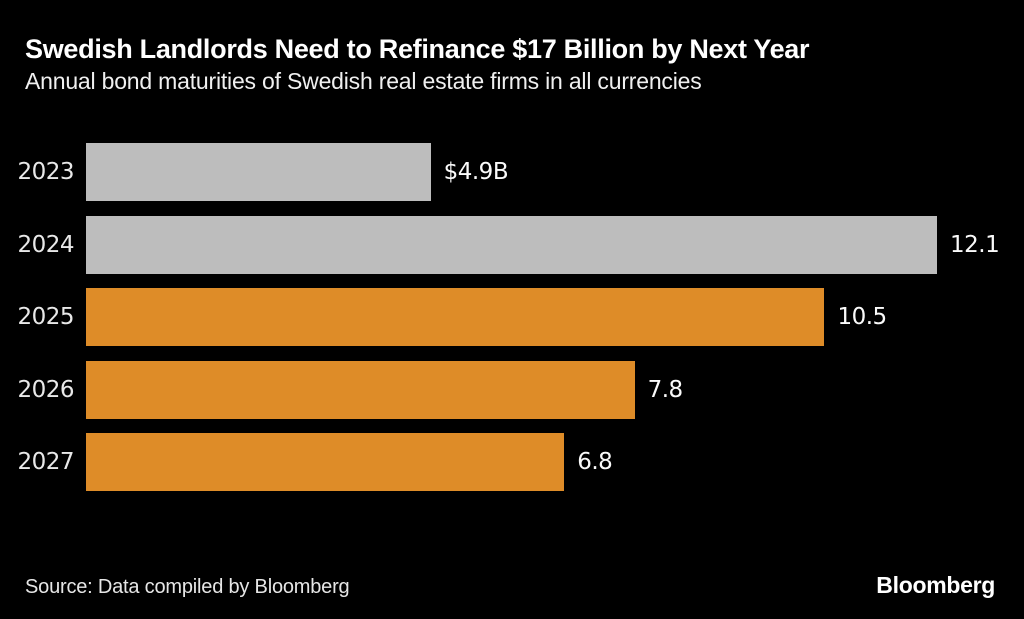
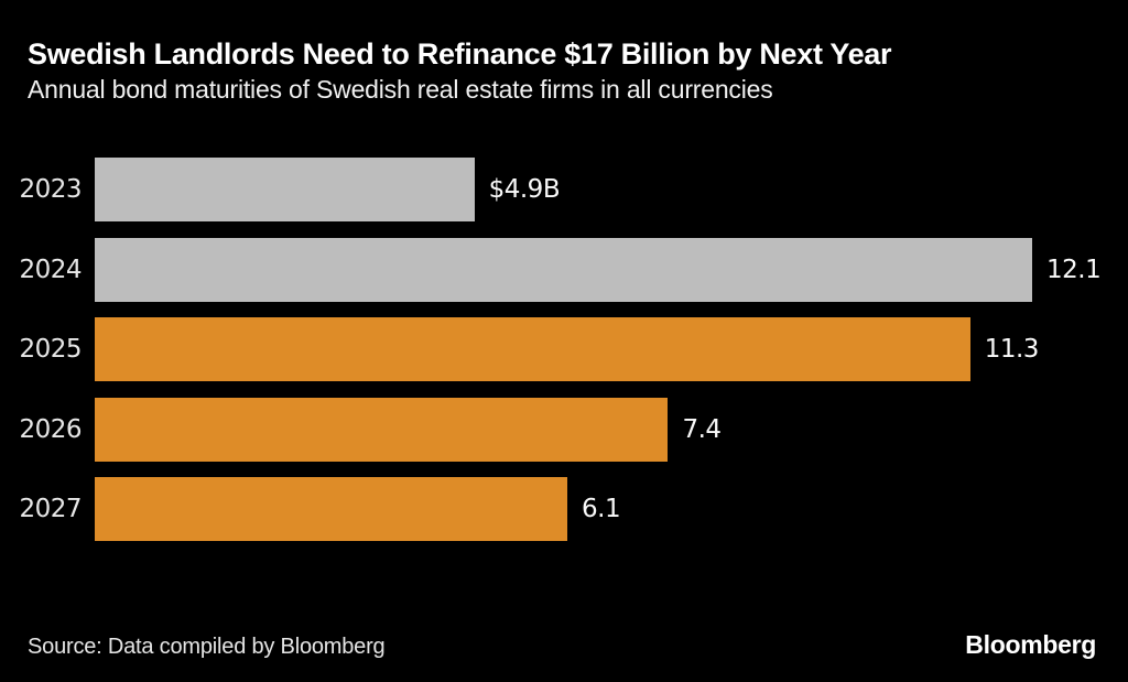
2025: 10.5 -> 11.3
2026: 7.8 -> 7.4
2027: 6.8 -> 6.1
